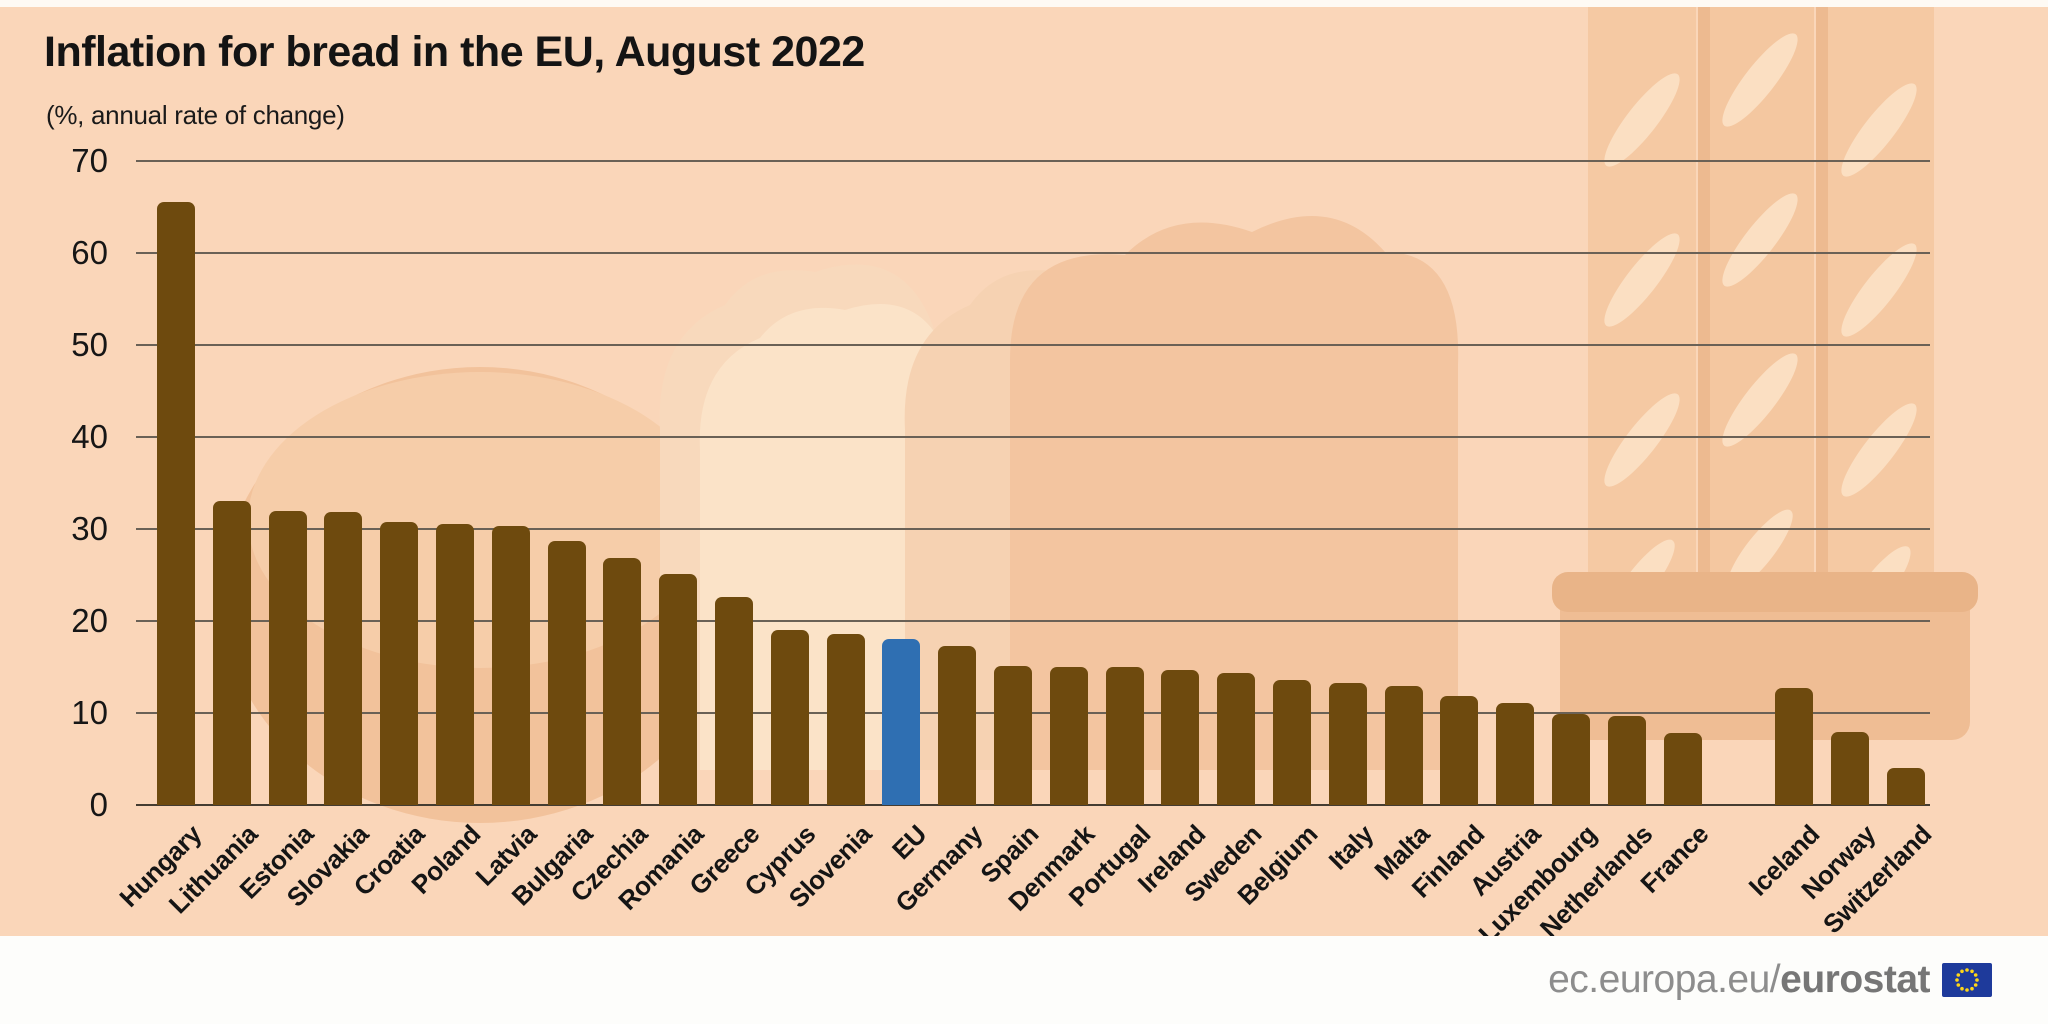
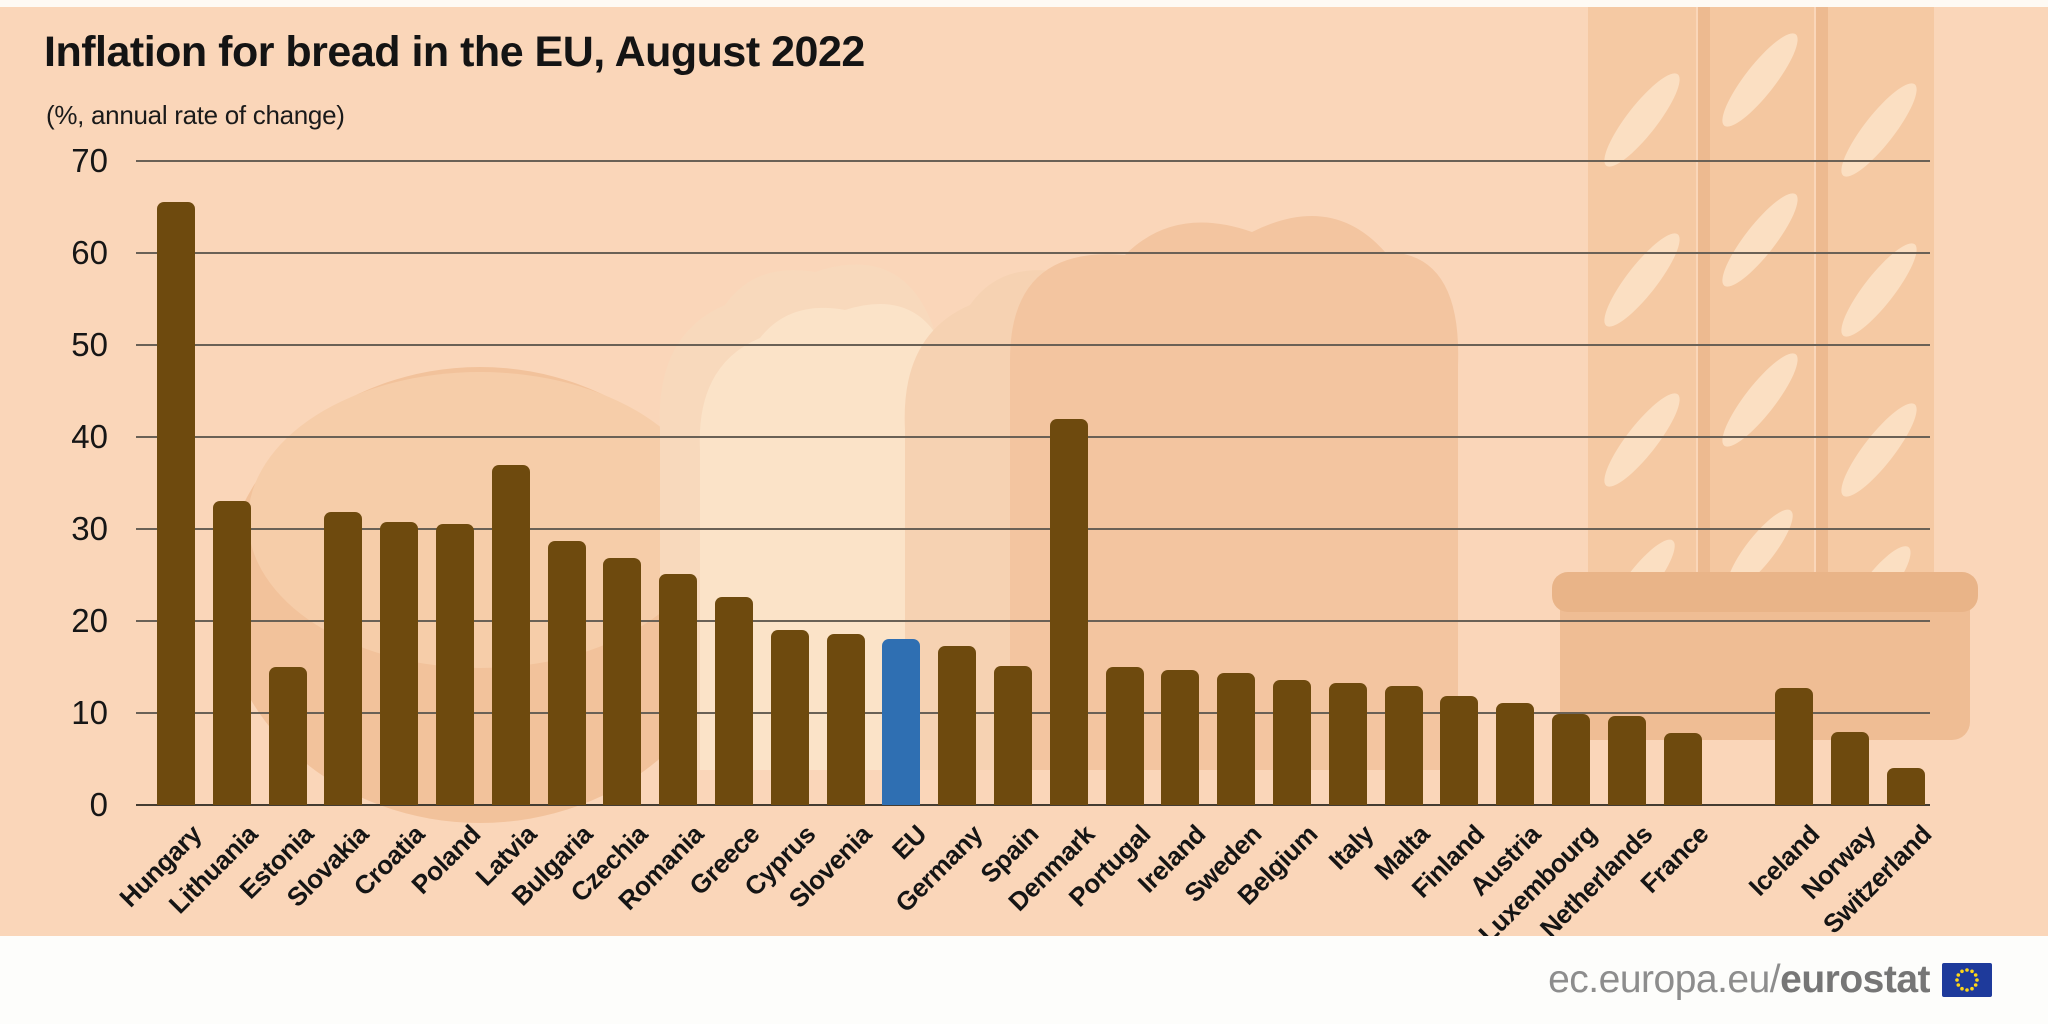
Estonia: 32 -> 15
Latvia: 30 -> 37
Denmark: 15 -> 42
